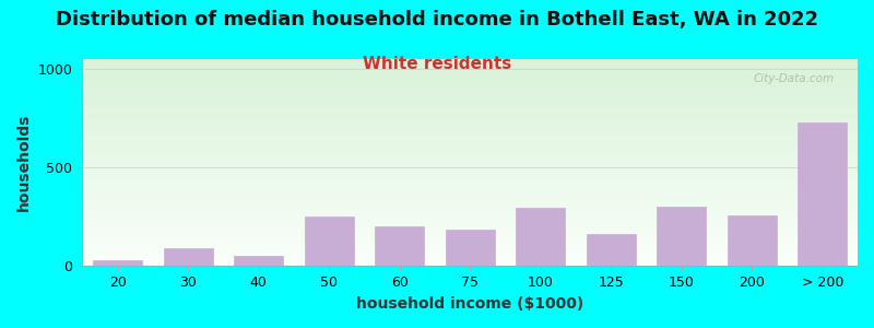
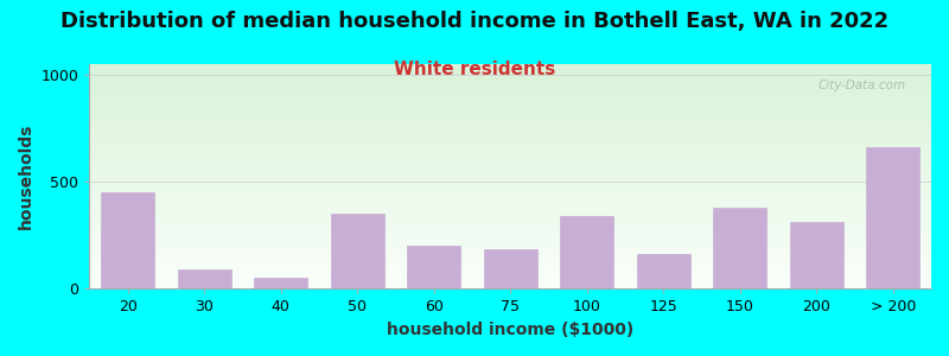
20: 30 -> 450
50: 250 -> 350
100: 300 -> 340
150: 300 -> 380
200: 260 -> 310
> 200: 730 -> 660
